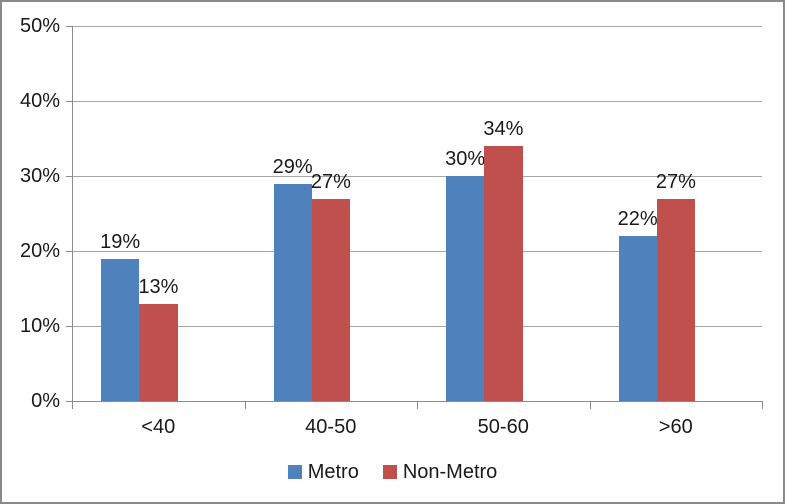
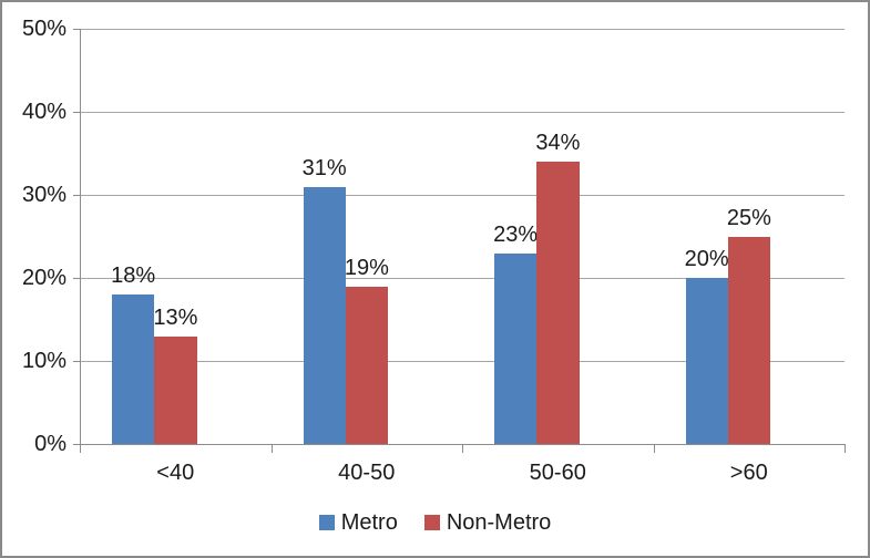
Metro/<40: 19% -> 18%
Metro/40-50: 29% -> 31%
Non-Metro/40-50: 27% -> 19%
Metro/50-60: 30% -> 23%
Metro/>60: 22% -> 20%
Non-Metro/>60: 27% -> 25%
